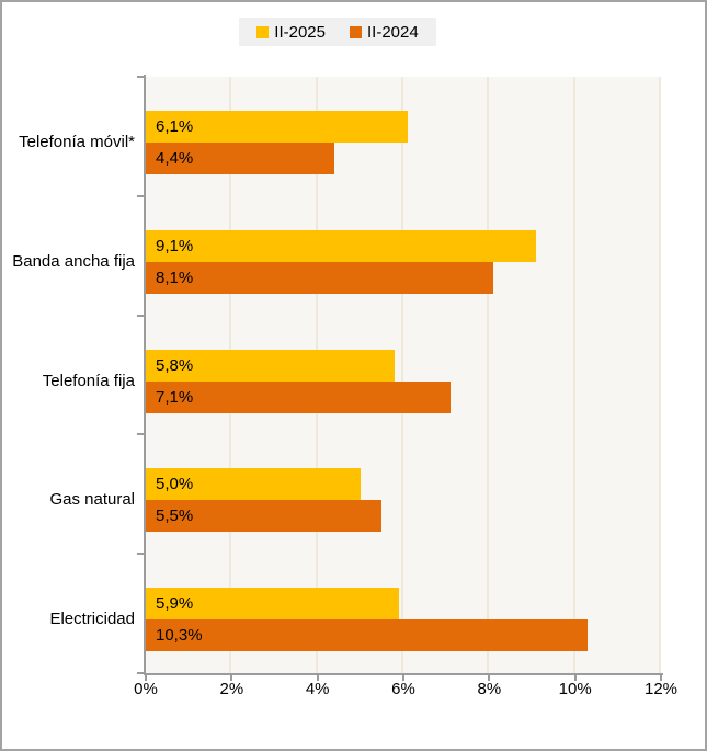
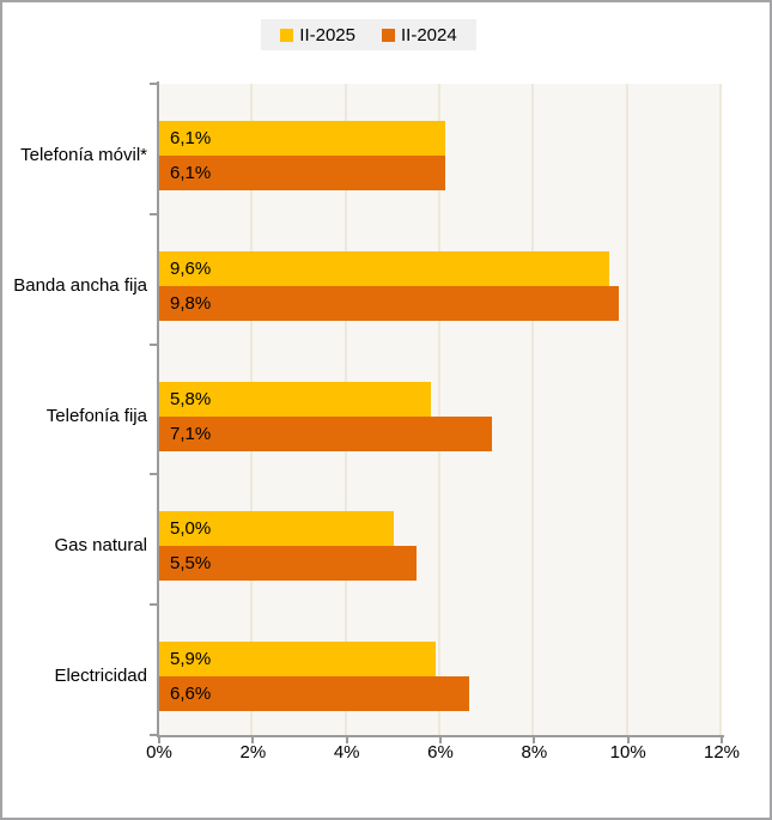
II-2024/Telefonía móvil*: 4,4% -> 6,1%
II-2025/Banda ancha fija: 9,1% -> 9,6%
II-2024/Banda ancha fija: 8,1% -> 9,8%
II-2024/Electricidad: 10,3% -> 6,6%
